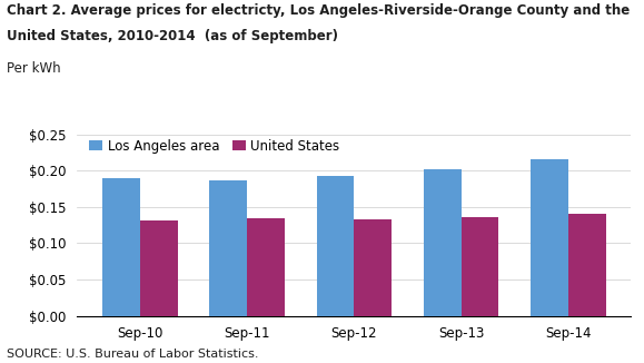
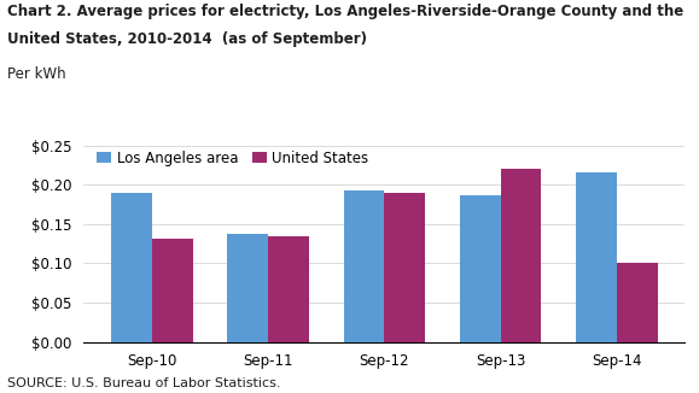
Los Angeles area/Sep-11: $0.186 -> $0.138
United States/Sep-12: $0.133 -> $0.190
Los Angeles area/Sep-13: $0.202 -> $0.186
United States/Sep-13: $0.136 -> $0.220
United States/Sep-14: $0.141 -> $0.100
